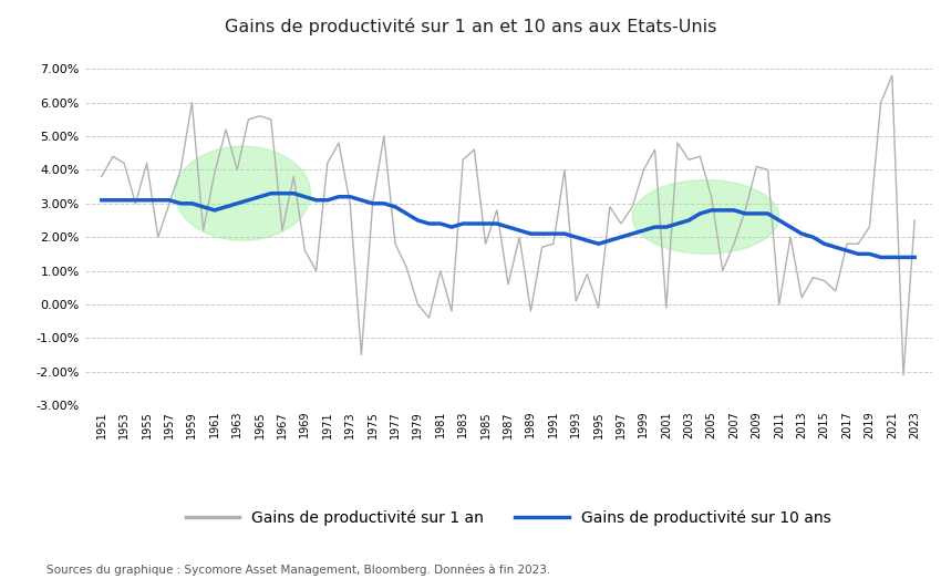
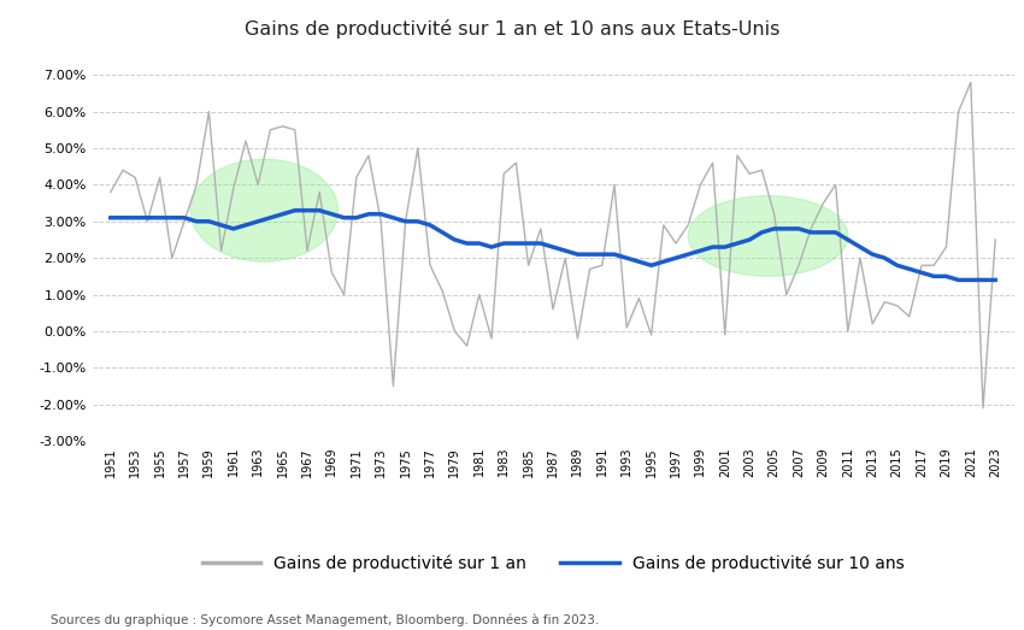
Gains de productivité sur 1 an/2009: 4.1% -> 3.5%
